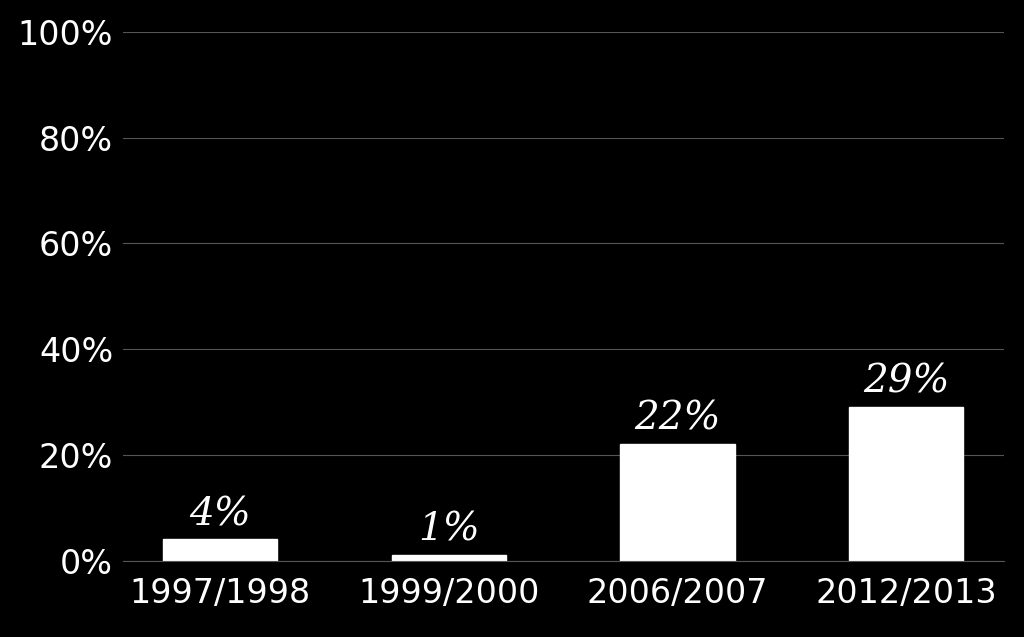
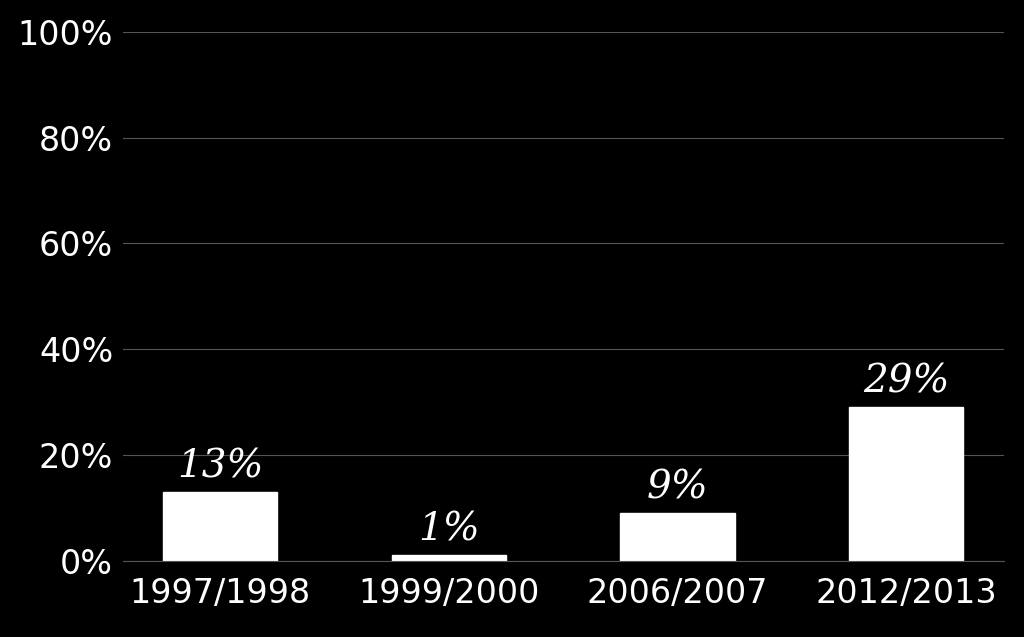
1997/1998: 4% -> 13%
2006/2007: 22% -> 9%
